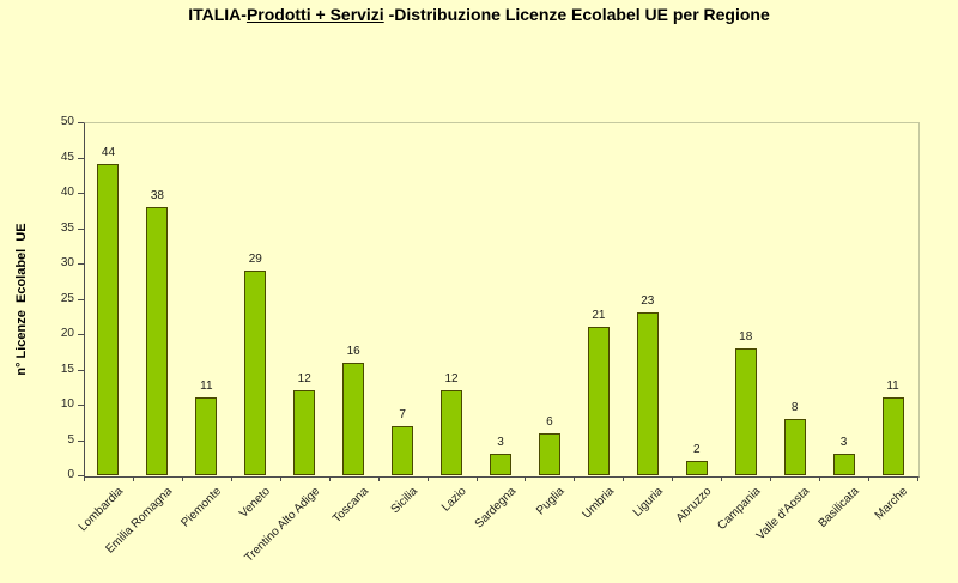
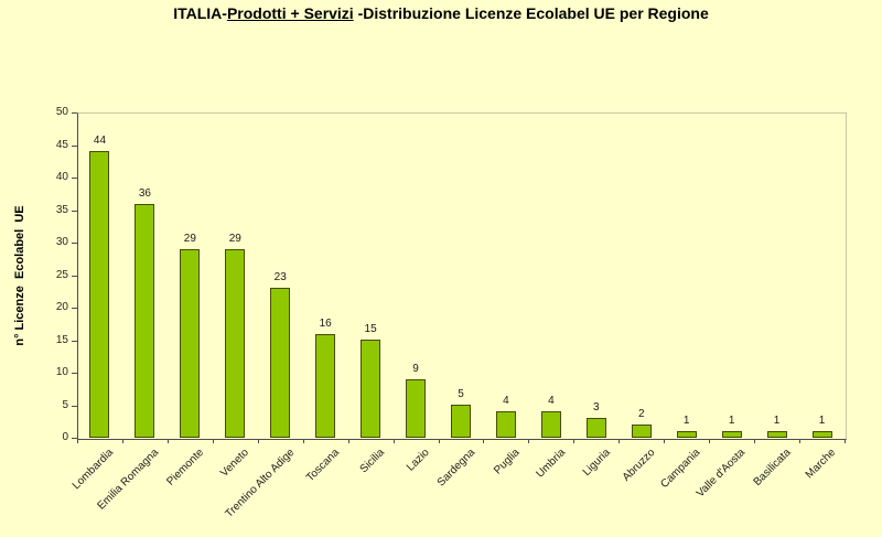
Emilia Romagna: 38 -> 36
Piemonte: 11 -> 29
Trentino Alto Adige: 12 -> 23
Sicilia: 7 -> 15
Lazio: 12 -> 9
Sardegna: 3 -> 5
Puglia: 6 -> 4
Umbria: 21 -> 4
Liguria: 23 -> 3
Campania: 18 -> 1
Valle d'Aosta: 8 -> 1
Basilicata: 3 -> 1
Marche: 11 -> 1
